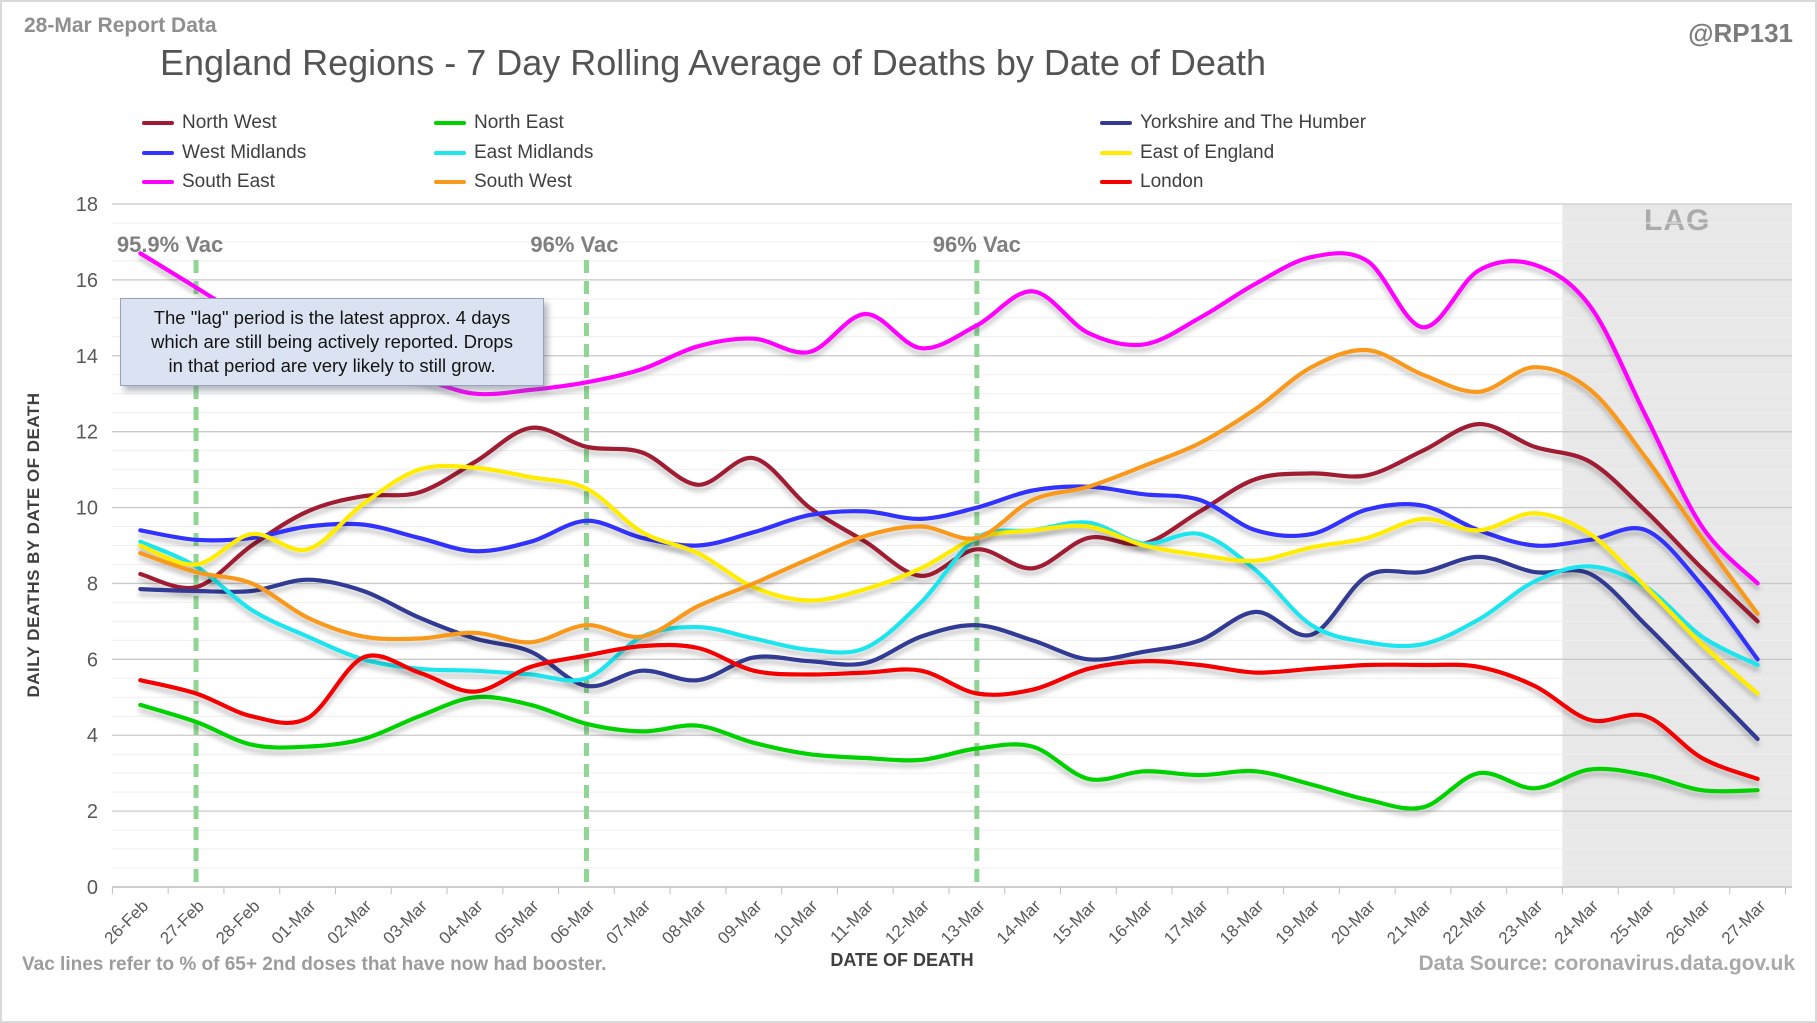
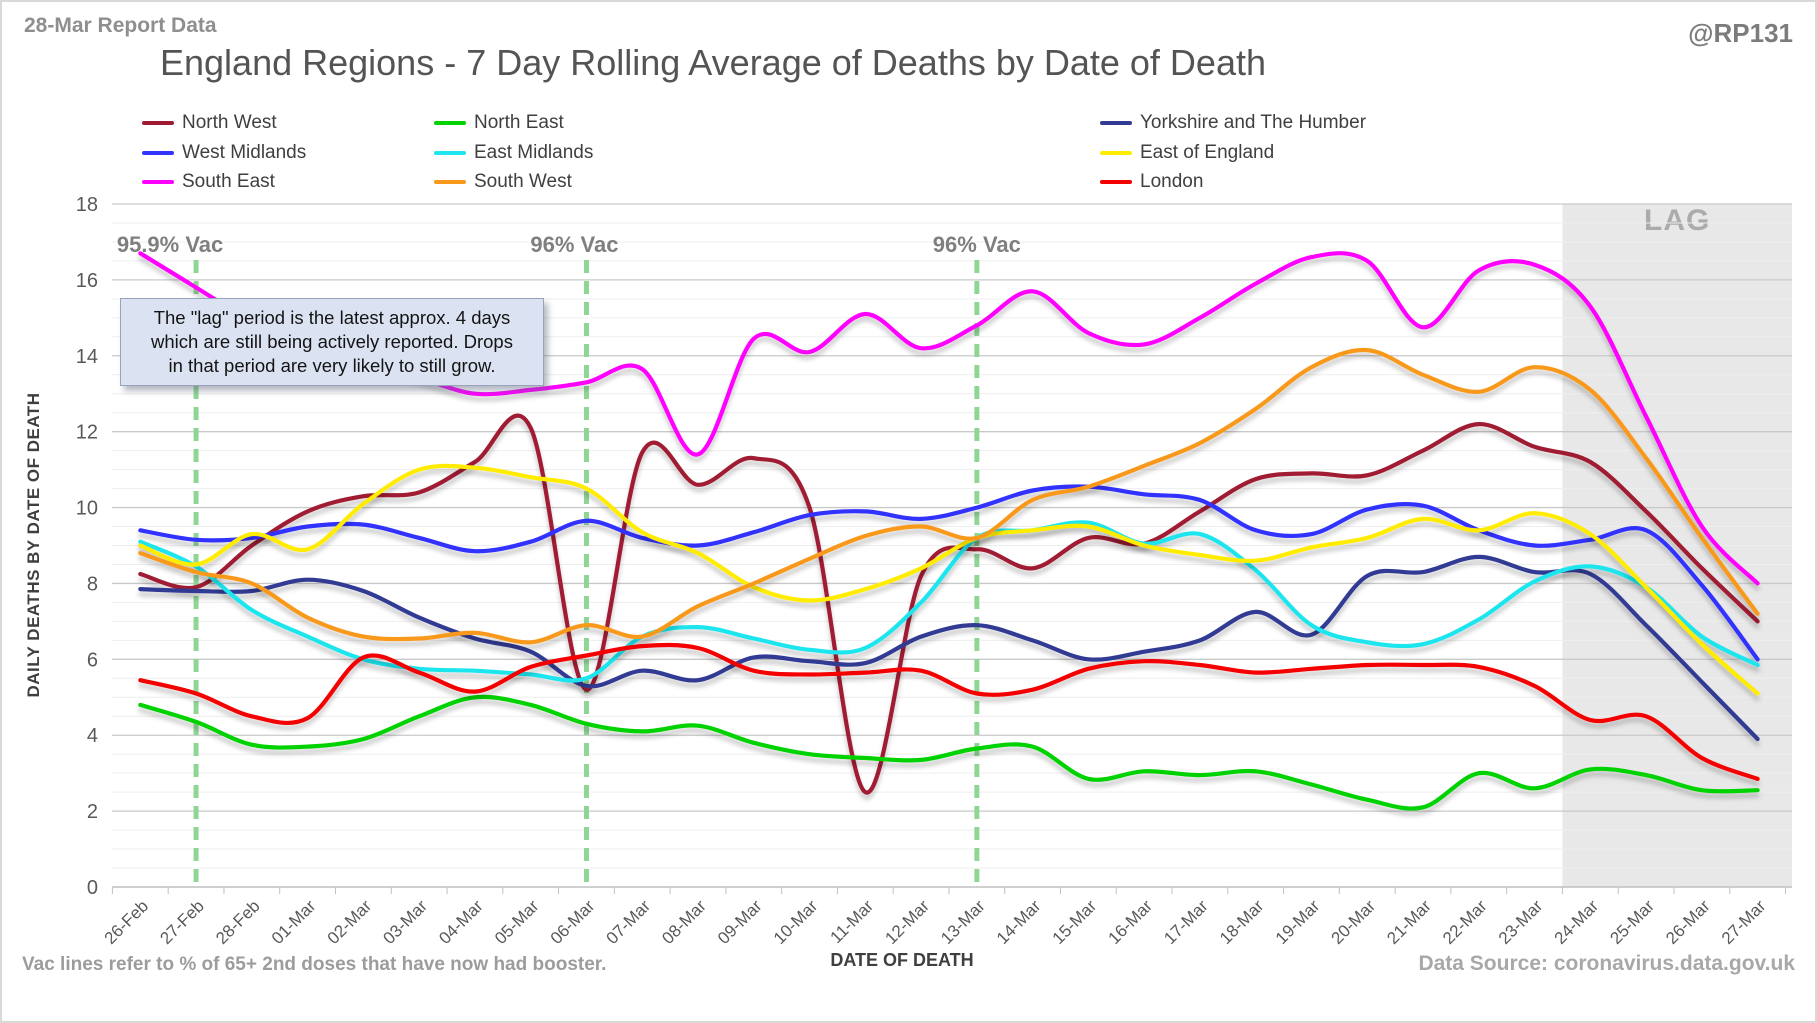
North West/06-Mar: 11.6 -> 5.2
South East/08-Mar: 14.2 -> 11.4
North West/11-Mar: 9.1 -> 2.5
